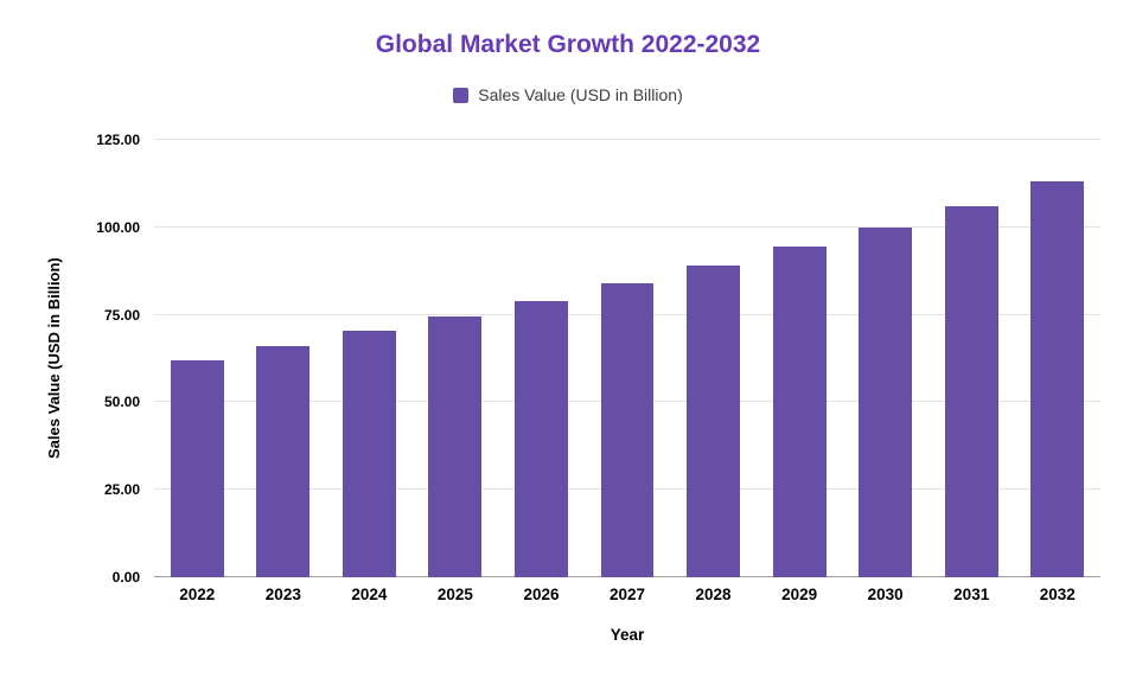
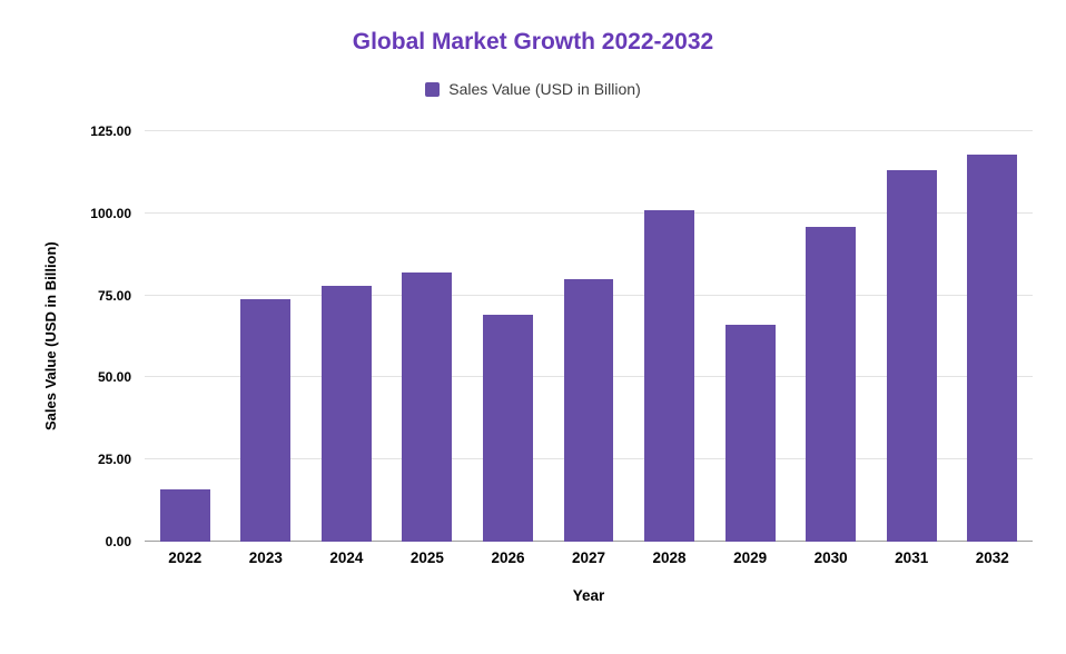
2022: 62 -> 16
2023: 66 -> 74
2024: 70 -> 78
2025: 74 -> 82
2026: 79 -> 69
2027: 84 -> 80
2028: 89 -> 101
2029: 94 -> 66
2030: 100 -> 96
2031: 106 -> 113
2032: 113 -> 118
